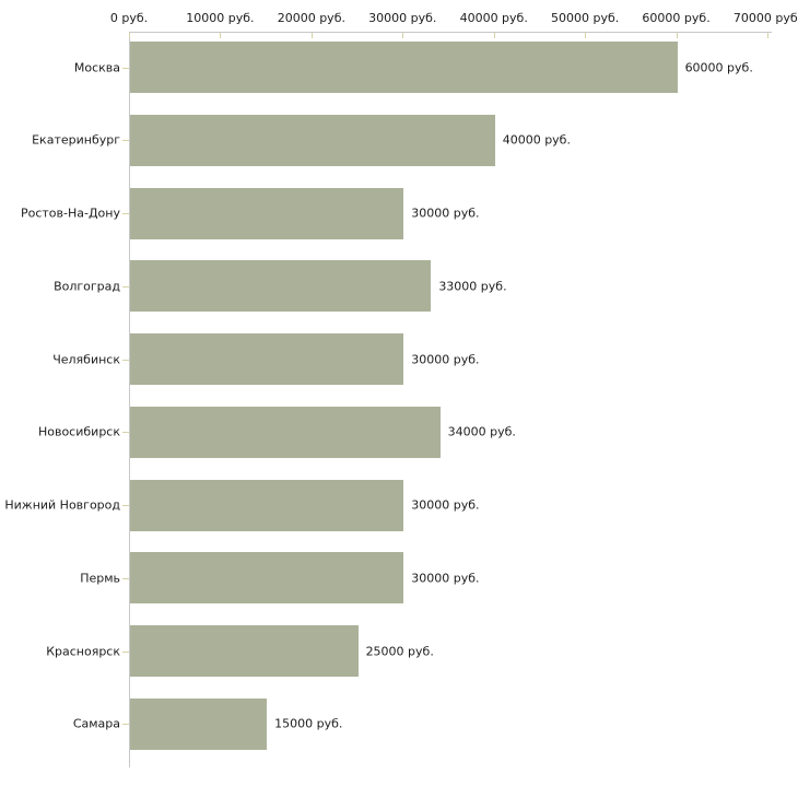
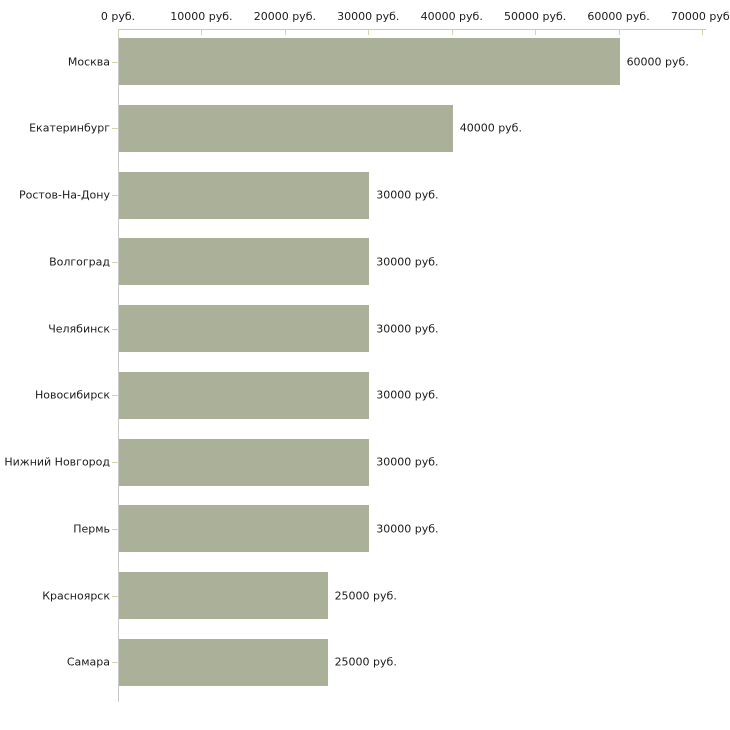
Волгоград: 33000 -> 30000
Новосибирск: 34000 -> 30000
Самара: 15000 -> 25000
